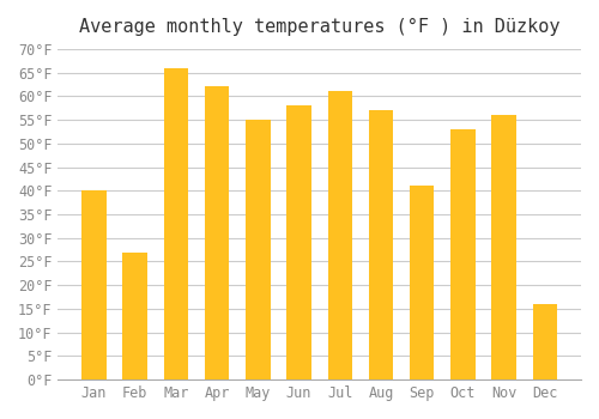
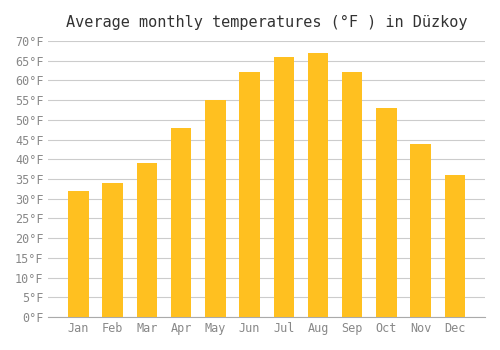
Jan: 40°F -> 32°F
Feb: 27°F -> 34°F
Mar: 66°F -> 39°F
Apr: 62°F -> 48°F
Jun: 58°F -> 62°F
Jul: 61°F -> 66°F
Aug: 57°F -> 67°F
Sep: 41°F -> 62°F
Nov: 56°F -> 44°F
Dec: 16°F -> 36°F
